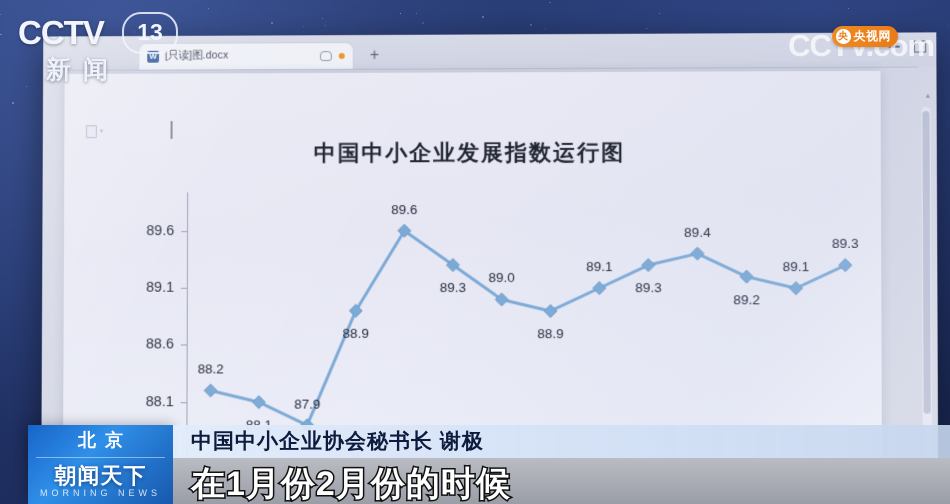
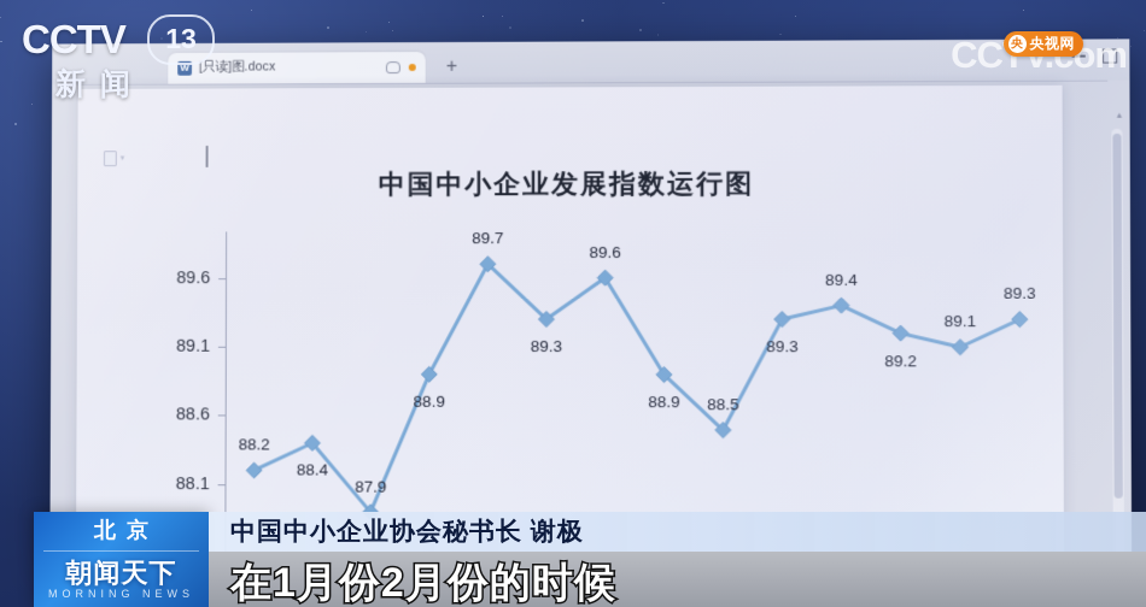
22M11: 88.1 -> 88.4
23M2: 89.6 -> 89.7
23M4: 89.0 -> 89.6
23M6: 89.1 -> 88.5
